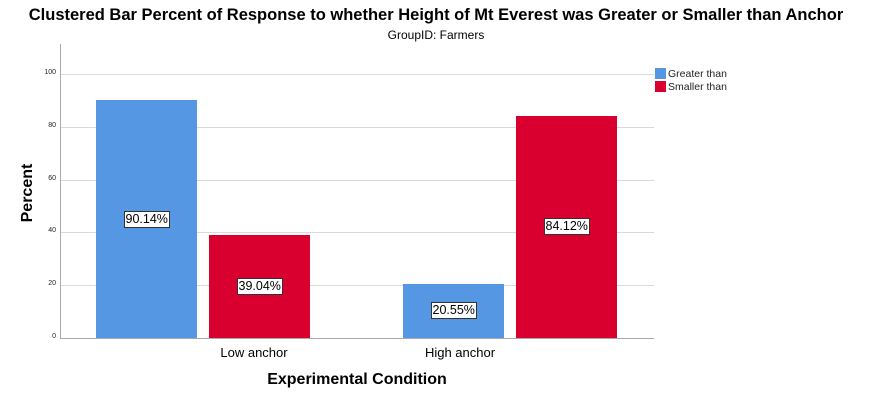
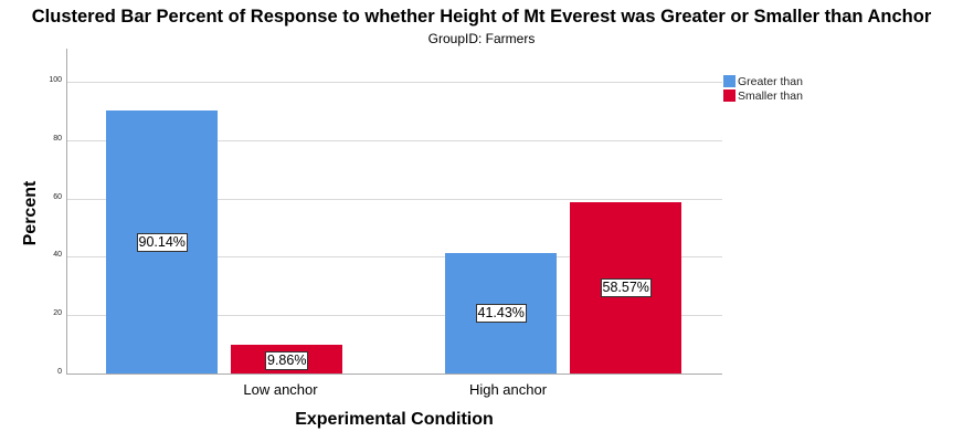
Smaller than/Low anchor: 39.04% -> 9.86%
Greater than/High anchor: 20.55% -> 41.43%
Smaller than/High anchor: 84.12% -> 58.57%
